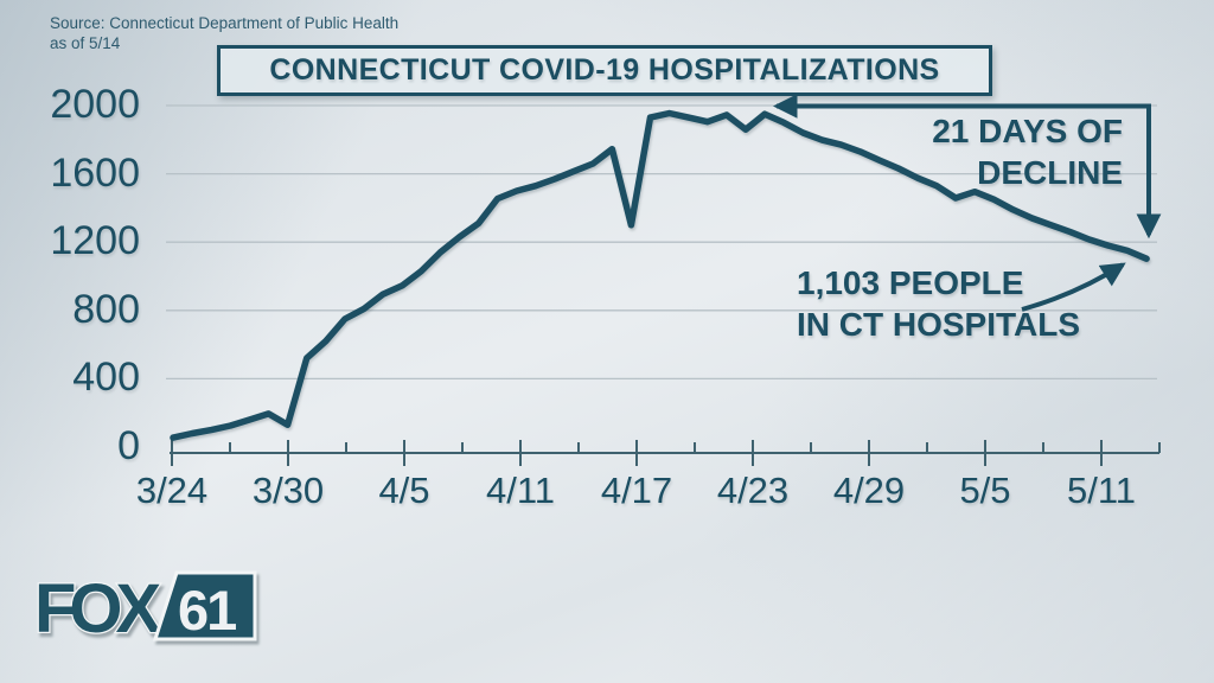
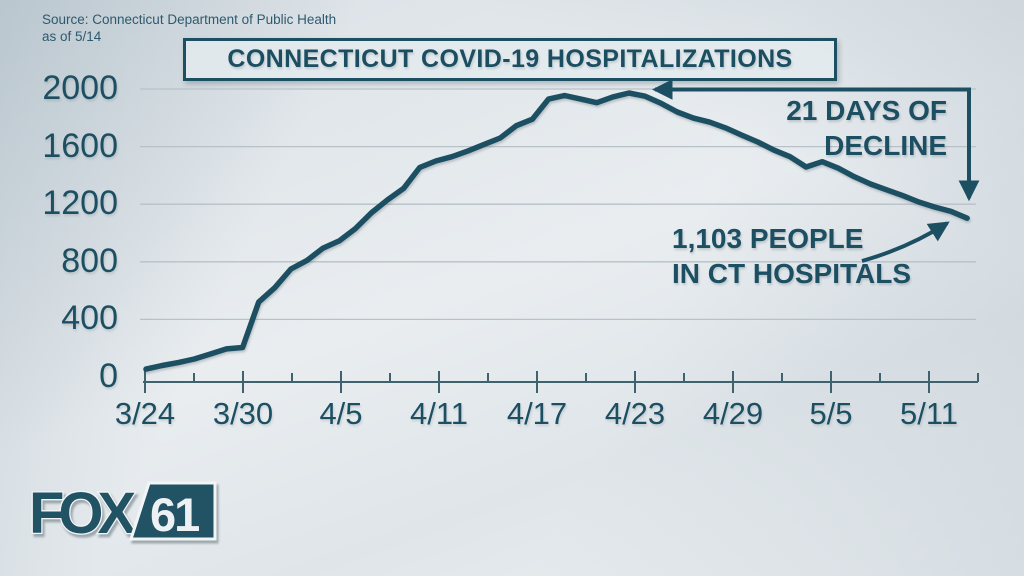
3/30: 130 -> 200
4/17: 1300 -> 1790
4/23: 1860 -> 1970
